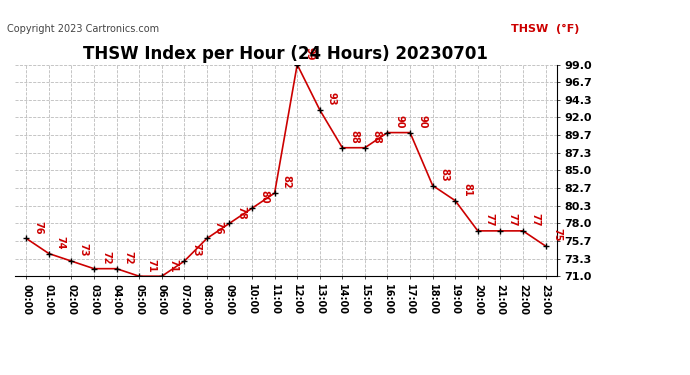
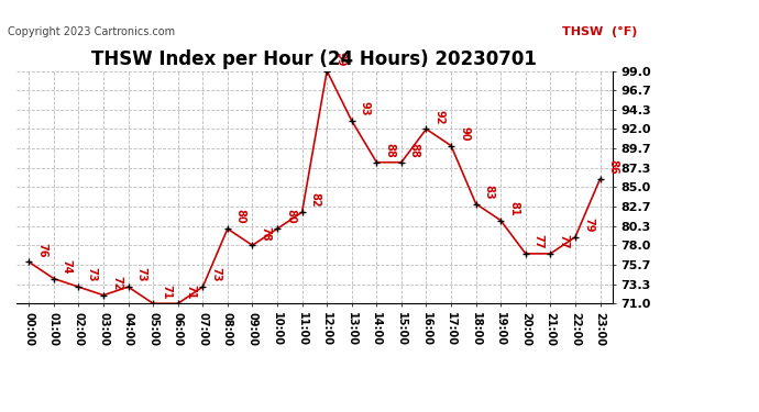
04:00: 72 -> 73
08:00: 76 -> 80
16:00: 90 -> 92
22:00: 77 -> 79
23:00: 75 -> 86
